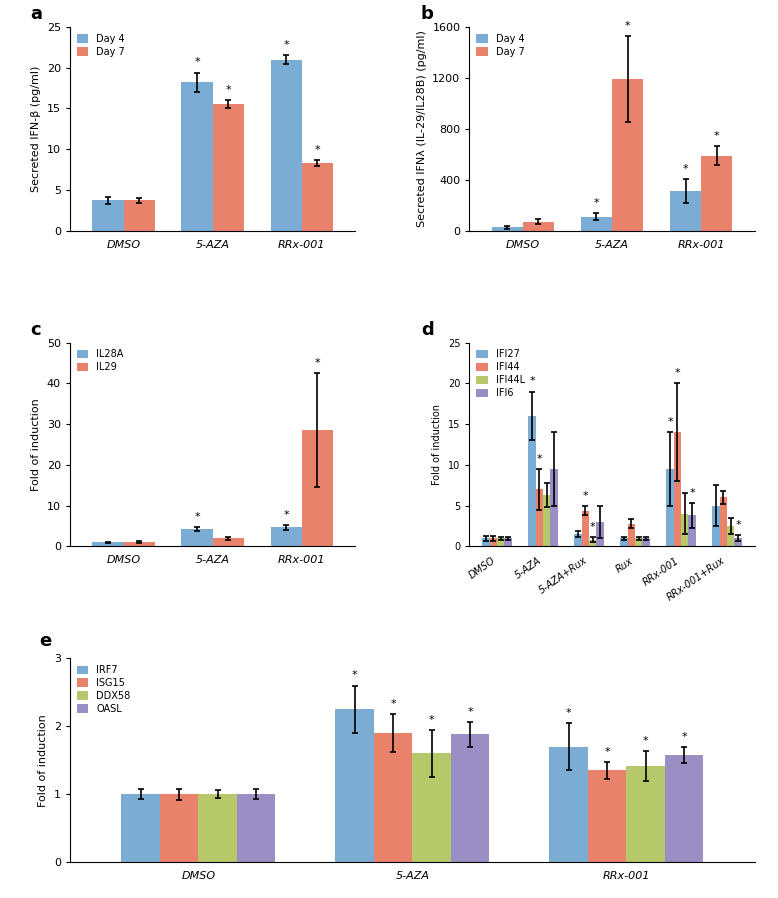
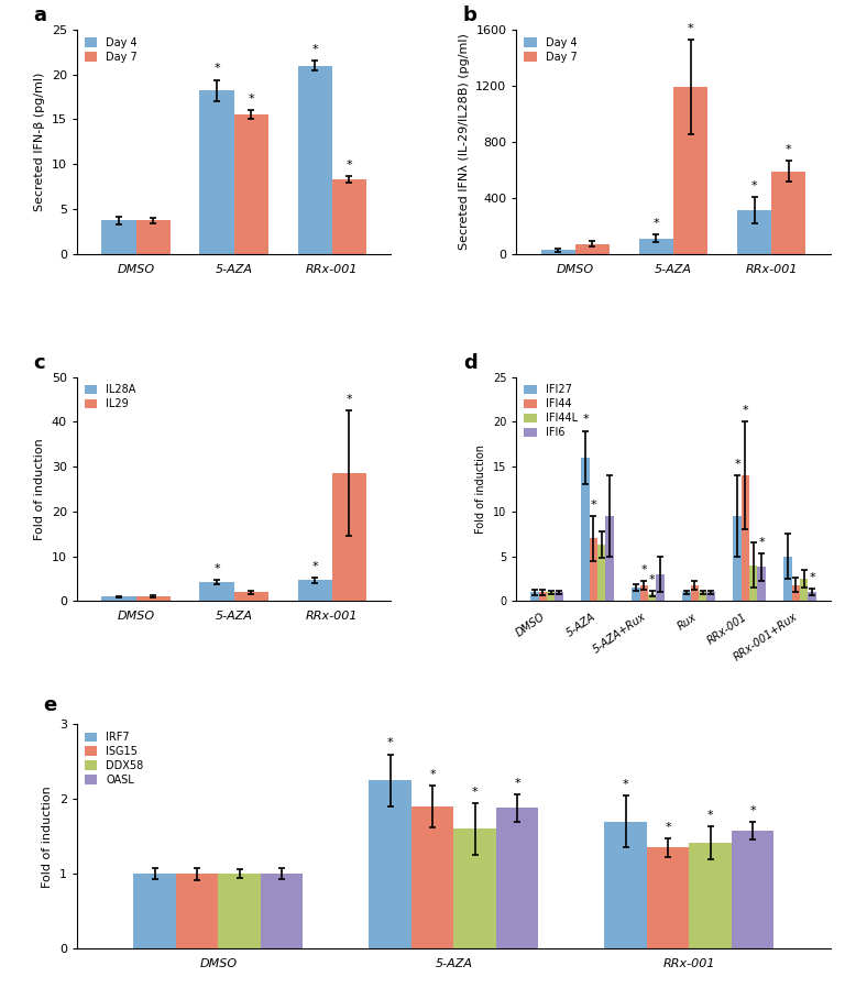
IFI44/5-AZA+Rux: 4.4 -> 1.8
IFI44/Rux: 2.8 -> 1.8
IFI44/RRx-001+Rux: 6.0 -> 1.8
